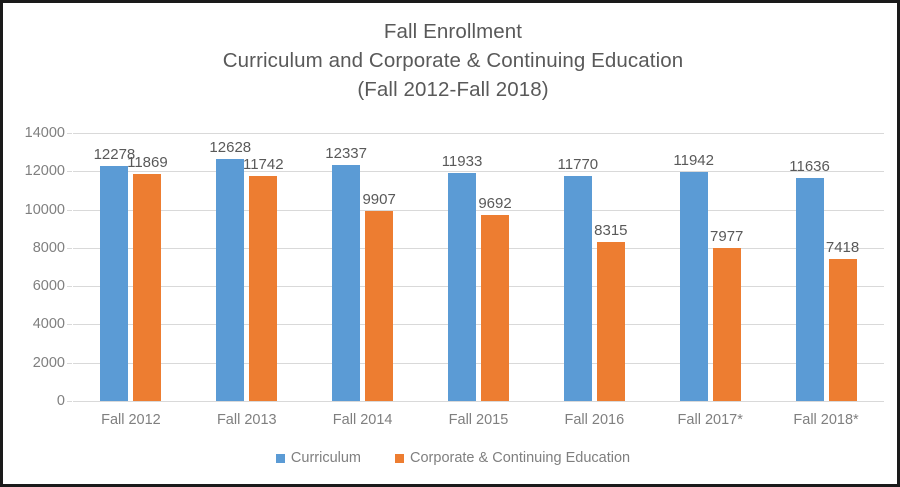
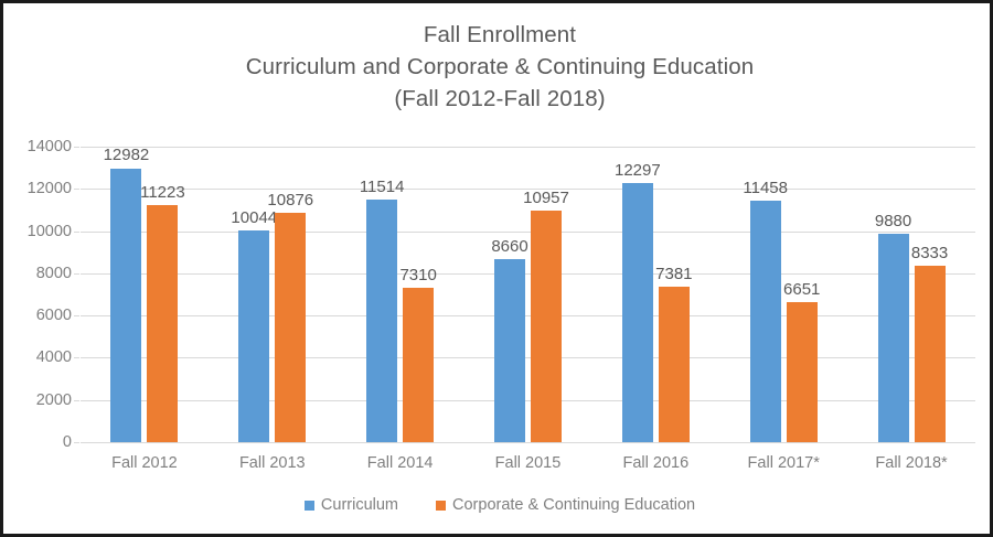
Curriculum/Fall 2012: 12278 -> 12982
Corporate & Continuing Education/Fall 2012: 11869 -> 11223
Curriculum/Fall 2013: 12628 -> 10044
Corporate & Continuing Education/Fall 2013: 11742 -> 10876
Curriculum/Fall 2014: 12337 -> 11514
Corporate & Continuing Education/Fall 2014: 9907 -> 7310
Curriculum/Fall 2015: 11933 -> 8660
Corporate & Continuing Education/Fall 2015: 9692 -> 10957
Curriculum/Fall 2016: 11770 -> 12297
Corporate & Continuing Education/Fall 2016: 8315 -> 7381
Curriculum/Fall 2017*: 11942 -> 11458
Corporate & Continuing Education/Fall 2017*: 7977 -> 6651
Curriculum/Fall 2018*: 11636 -> 9880
Corporate & Continuing Education/Fall 2018*: 7418 -> 8333
